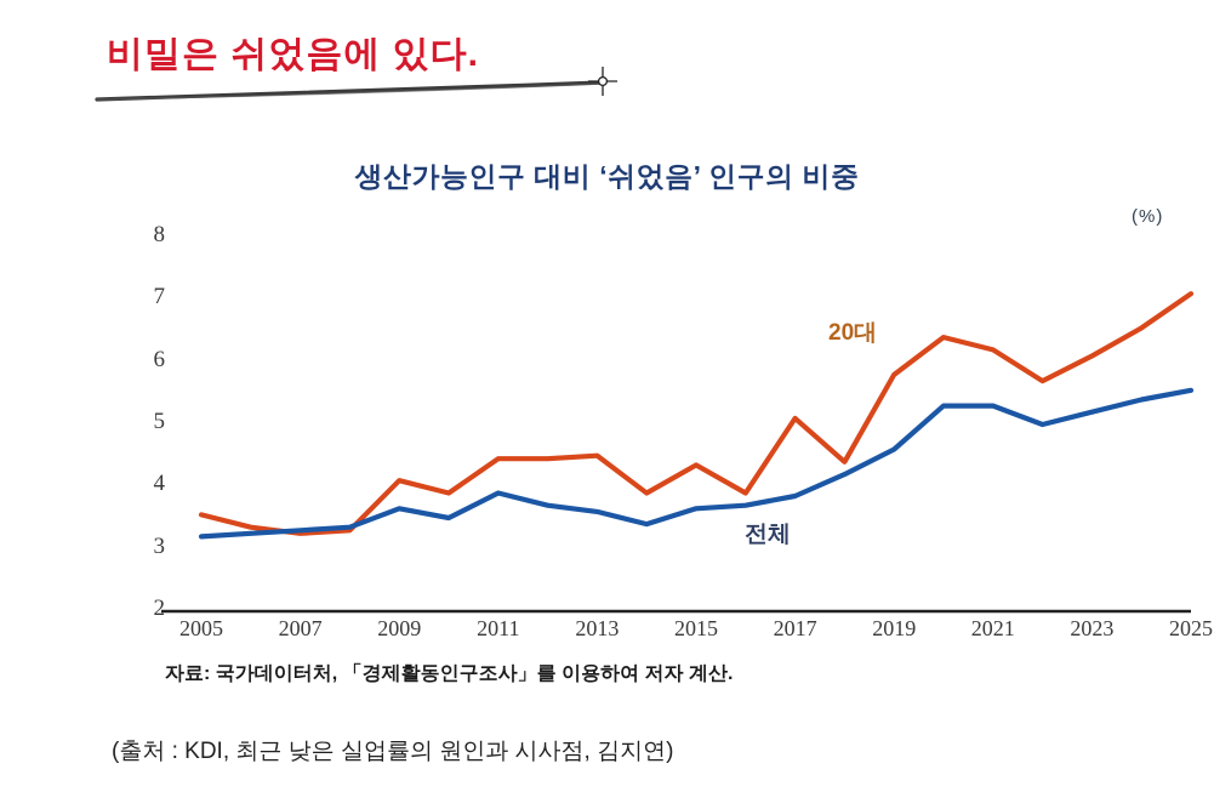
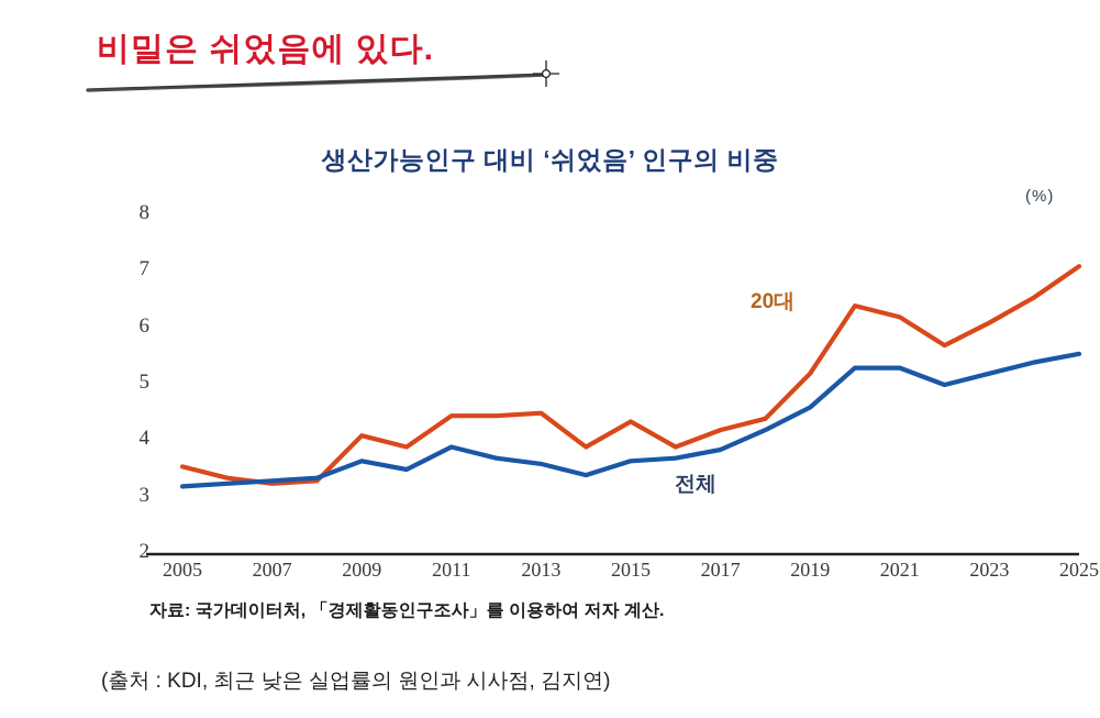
20대/2017: 5.1 -> 4.2
20대/2019: 5.8 -> 5.2
